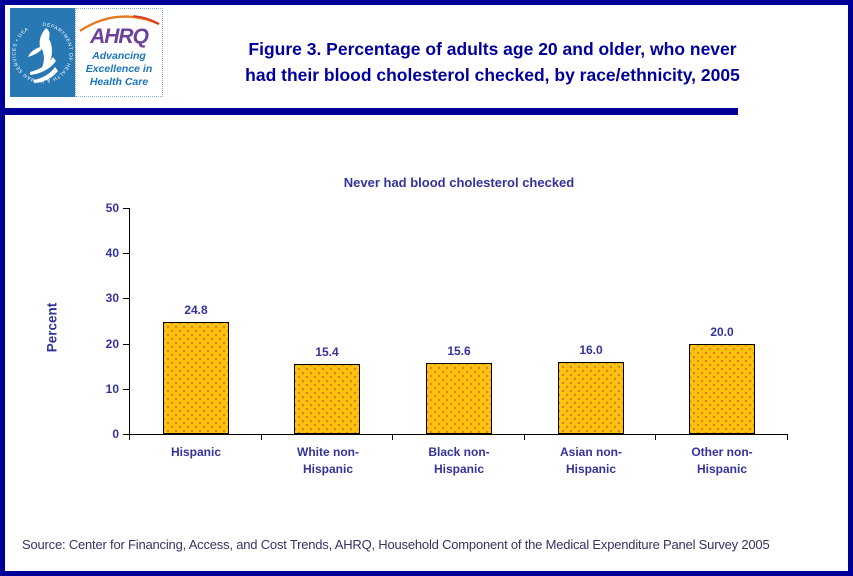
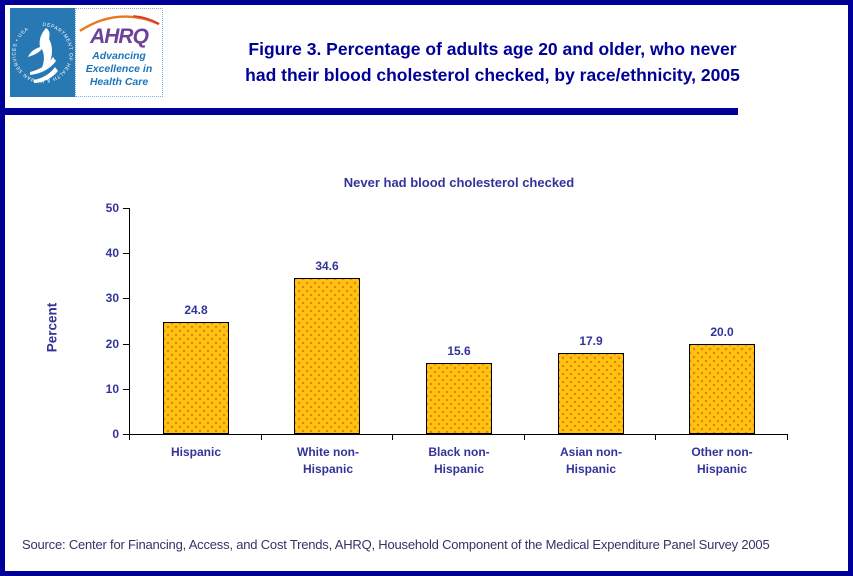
White non- Hispanic: 15.4 -> 34.6
Asian non- Hispanic: 16.0 -> 17.9
